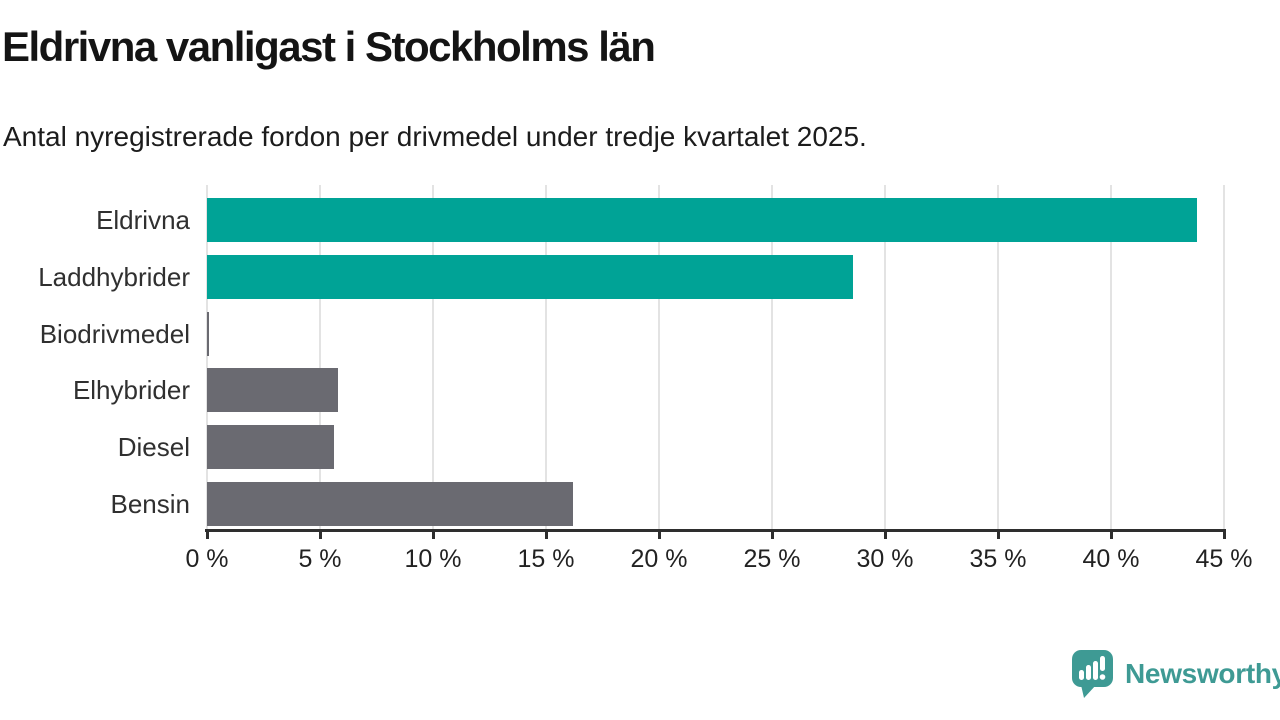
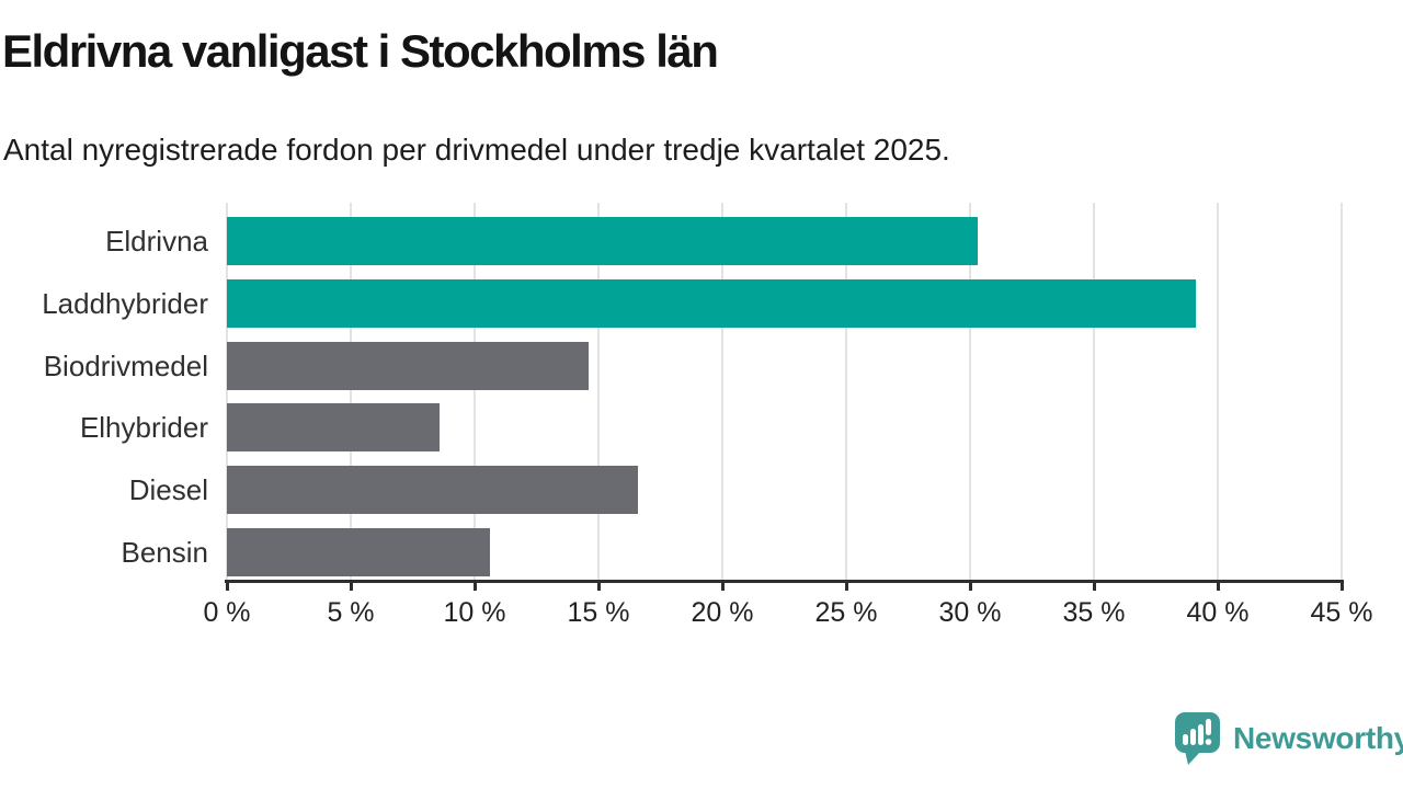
Eldrivna: 43.8% -> 30.3%
Laddhybrider: 28.6% -> 39.1%
Biodrivmedel: 0.1% -> 14.6%
Elhybrider: 5.8% -> 8.6%
Diesel: 5.6% -> 16.6%
Bensin: 16.2% -> 10.6%
